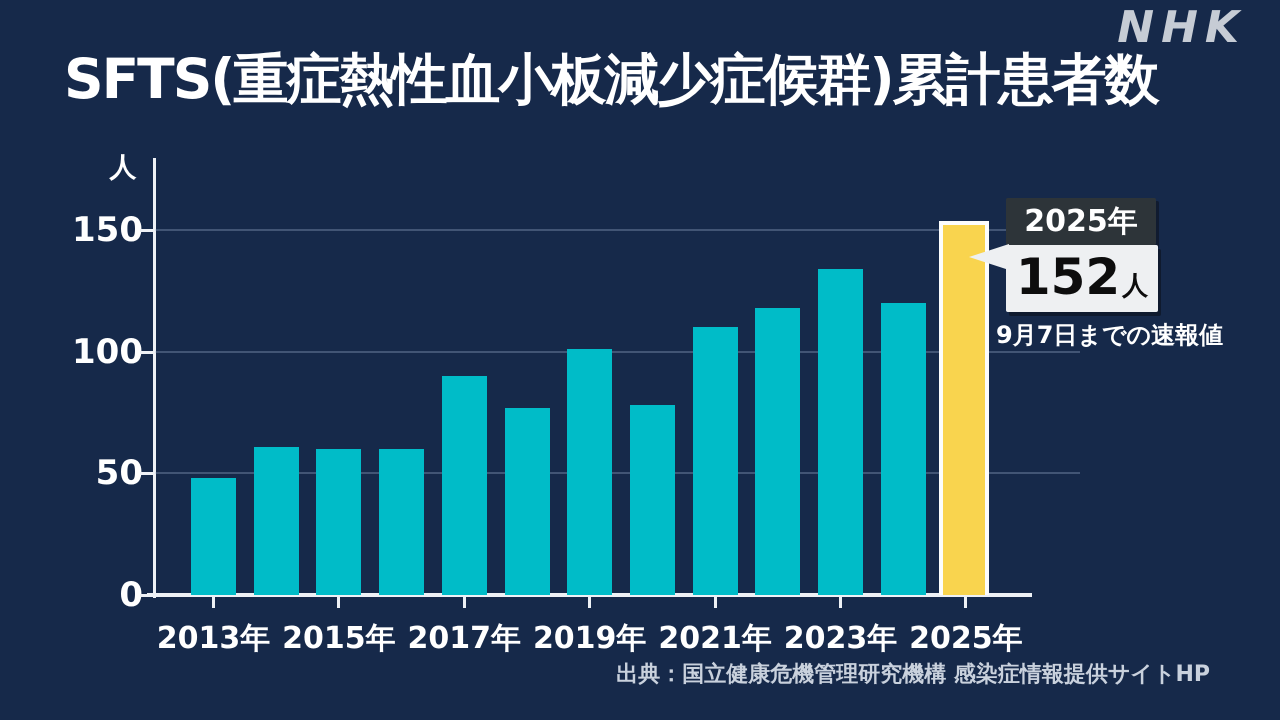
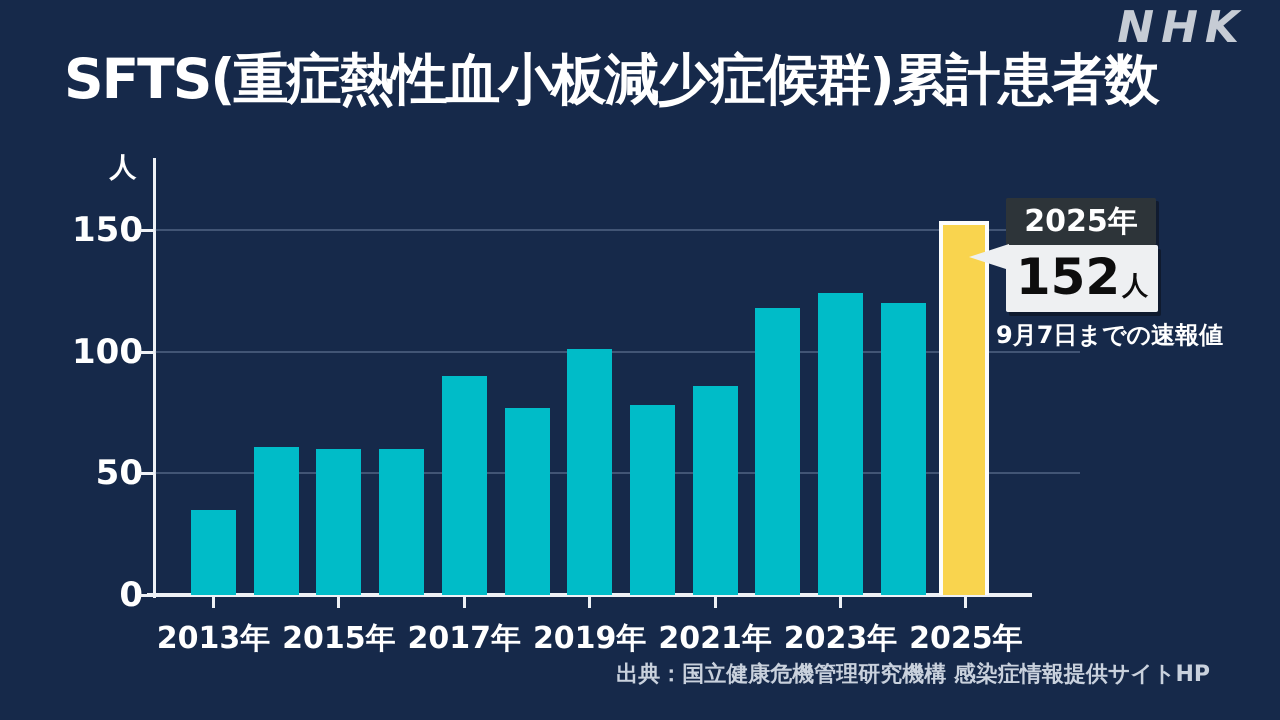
2013年: 48 -> 35
2021年: 110 -> 86
2023年: 134 -> 124
